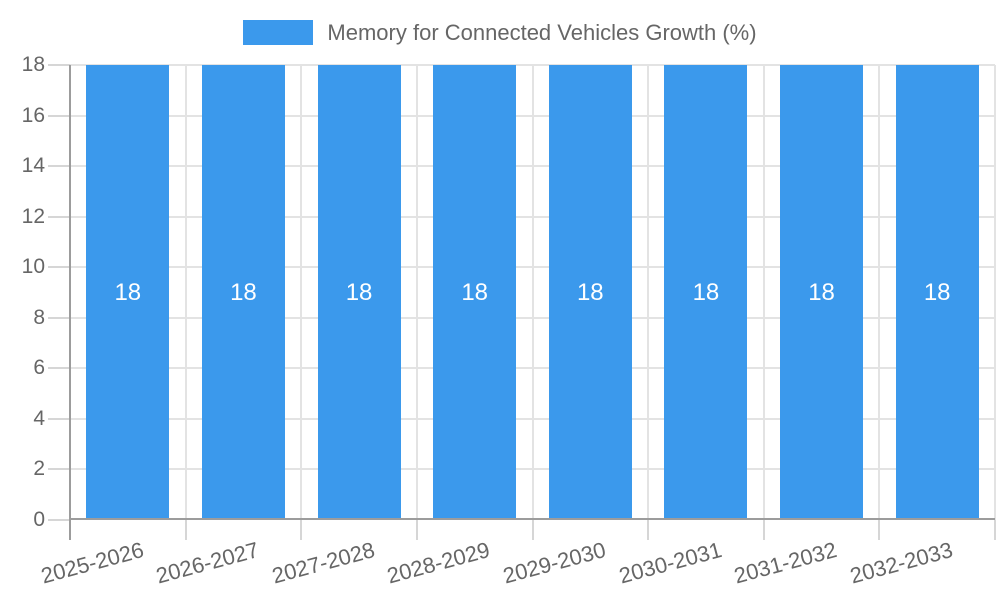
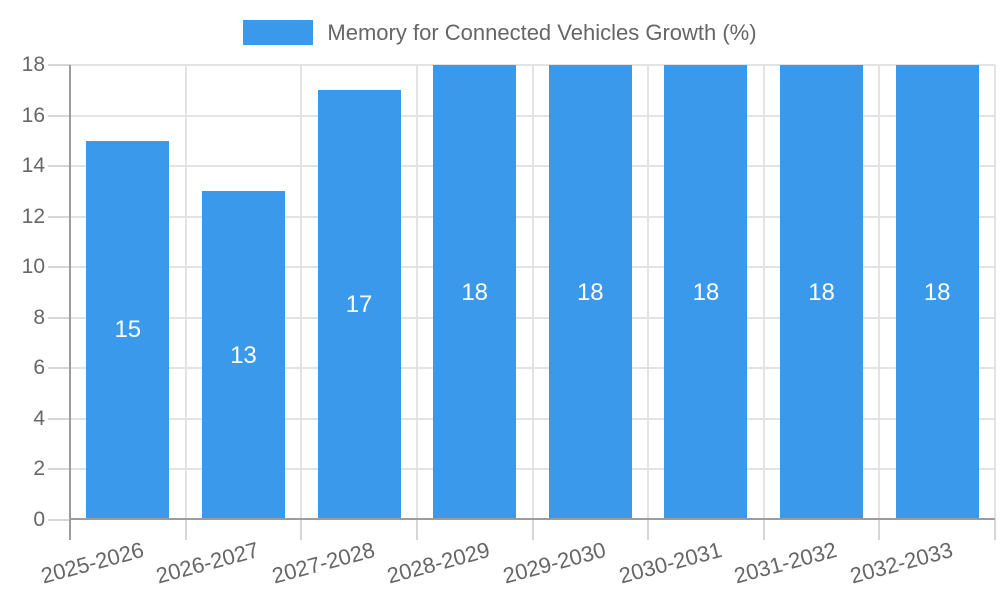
2025-2026: 18 -> 15
2026-2027: 18 -> 13
2027-2028: 18 -> 17
